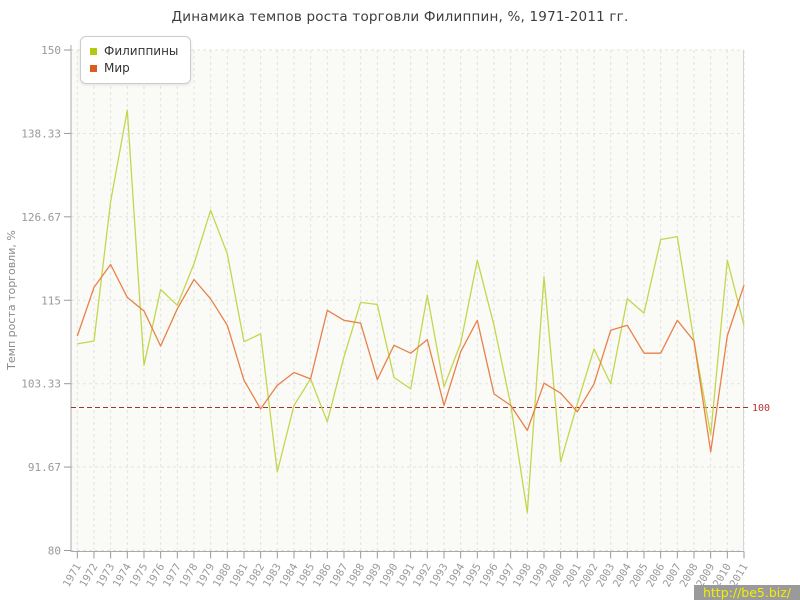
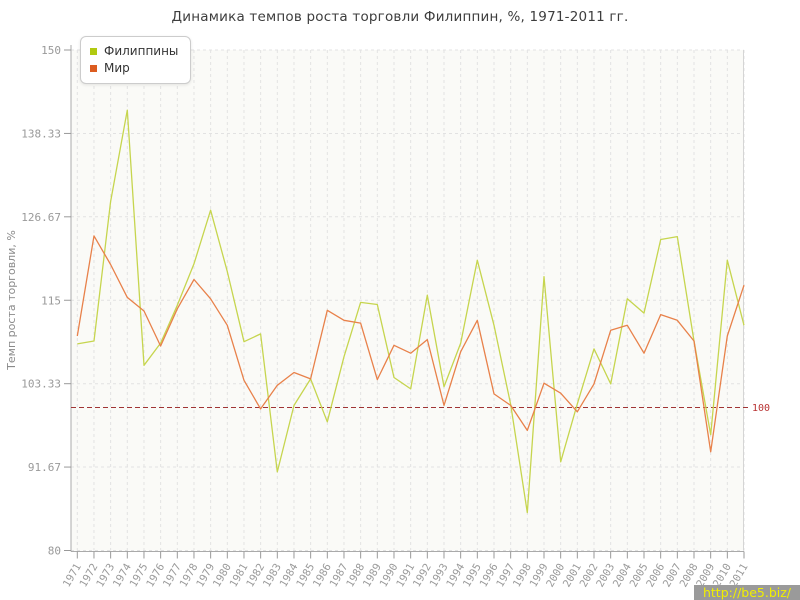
Мир/1972: 117 -> 124
Филиппины/1976: 116 -> 109
Филиппины/1980: 122 -> 119
Мир/2006: 108 -> 113
